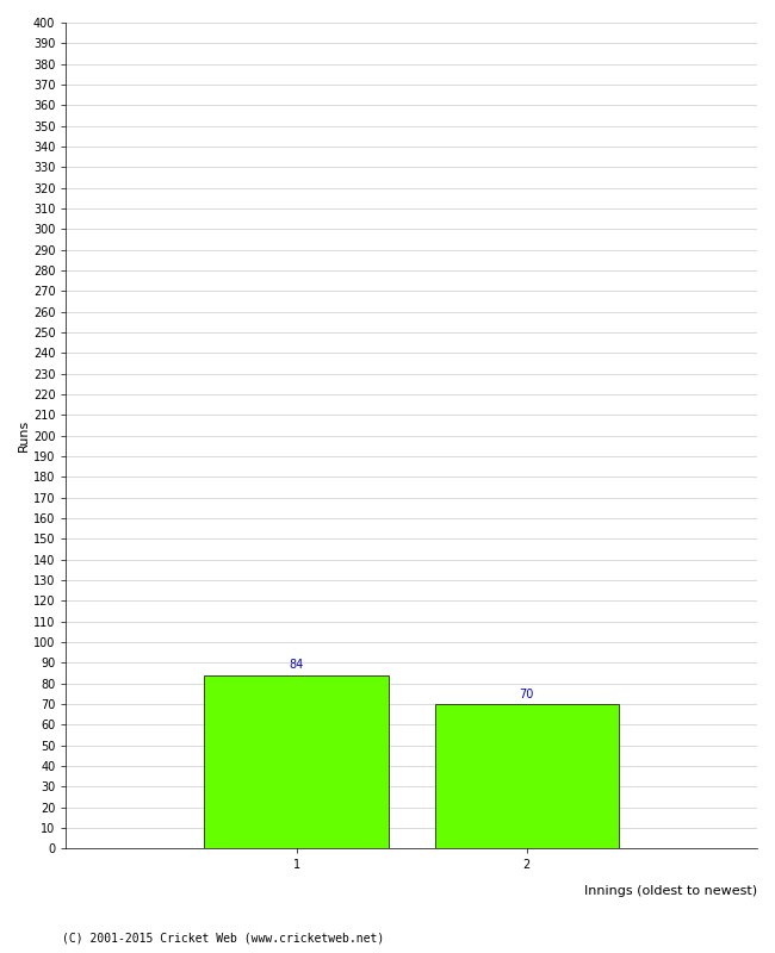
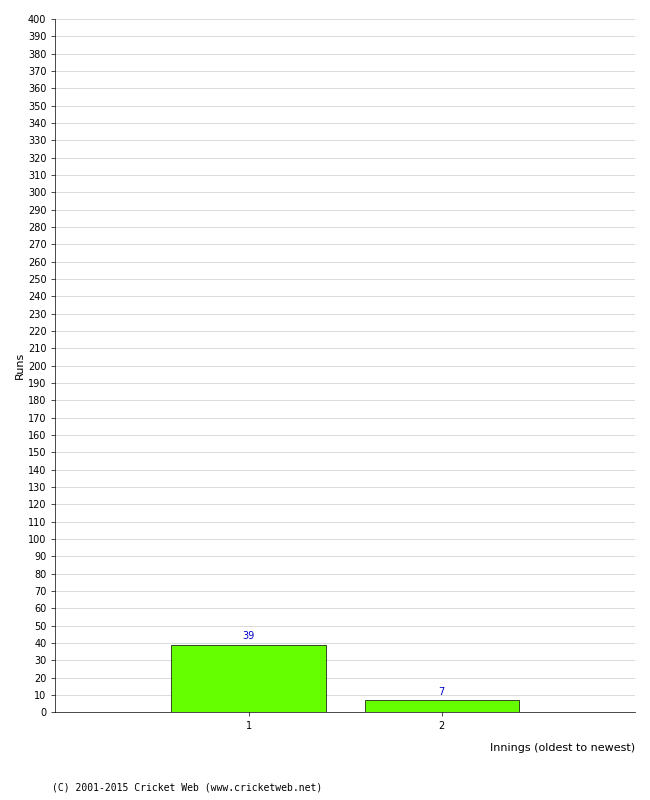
1: 84 -> 39
2: 70 -> 7
